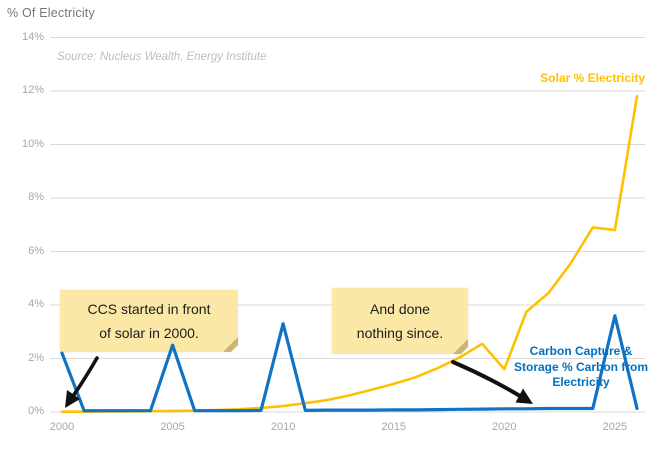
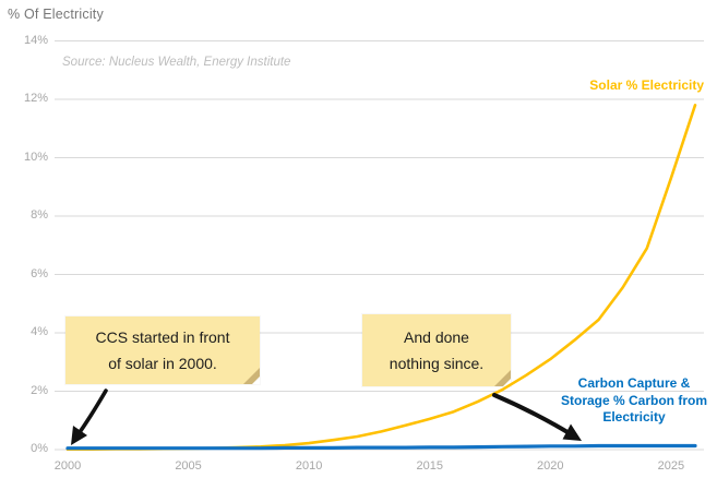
Carbon Capture & Storage % Carbon from Electricity/2000: 2.2% -> 0.1%
Carbon Capture & Storage % Carbon from Electricity/2005: 2.5% -> 0.1%
Carbon Capture & Storage % Carbon from Electricity/2010: 3.3% -> 0.1%
Solar % Electricity/2020: 1.6% -> 3.1%
Solar % Electricity/2025: 6.8% -> 9.3%
Carbon Capture & Storage % Carbon from Electricity/2025: 3.6% -> 0.1%
